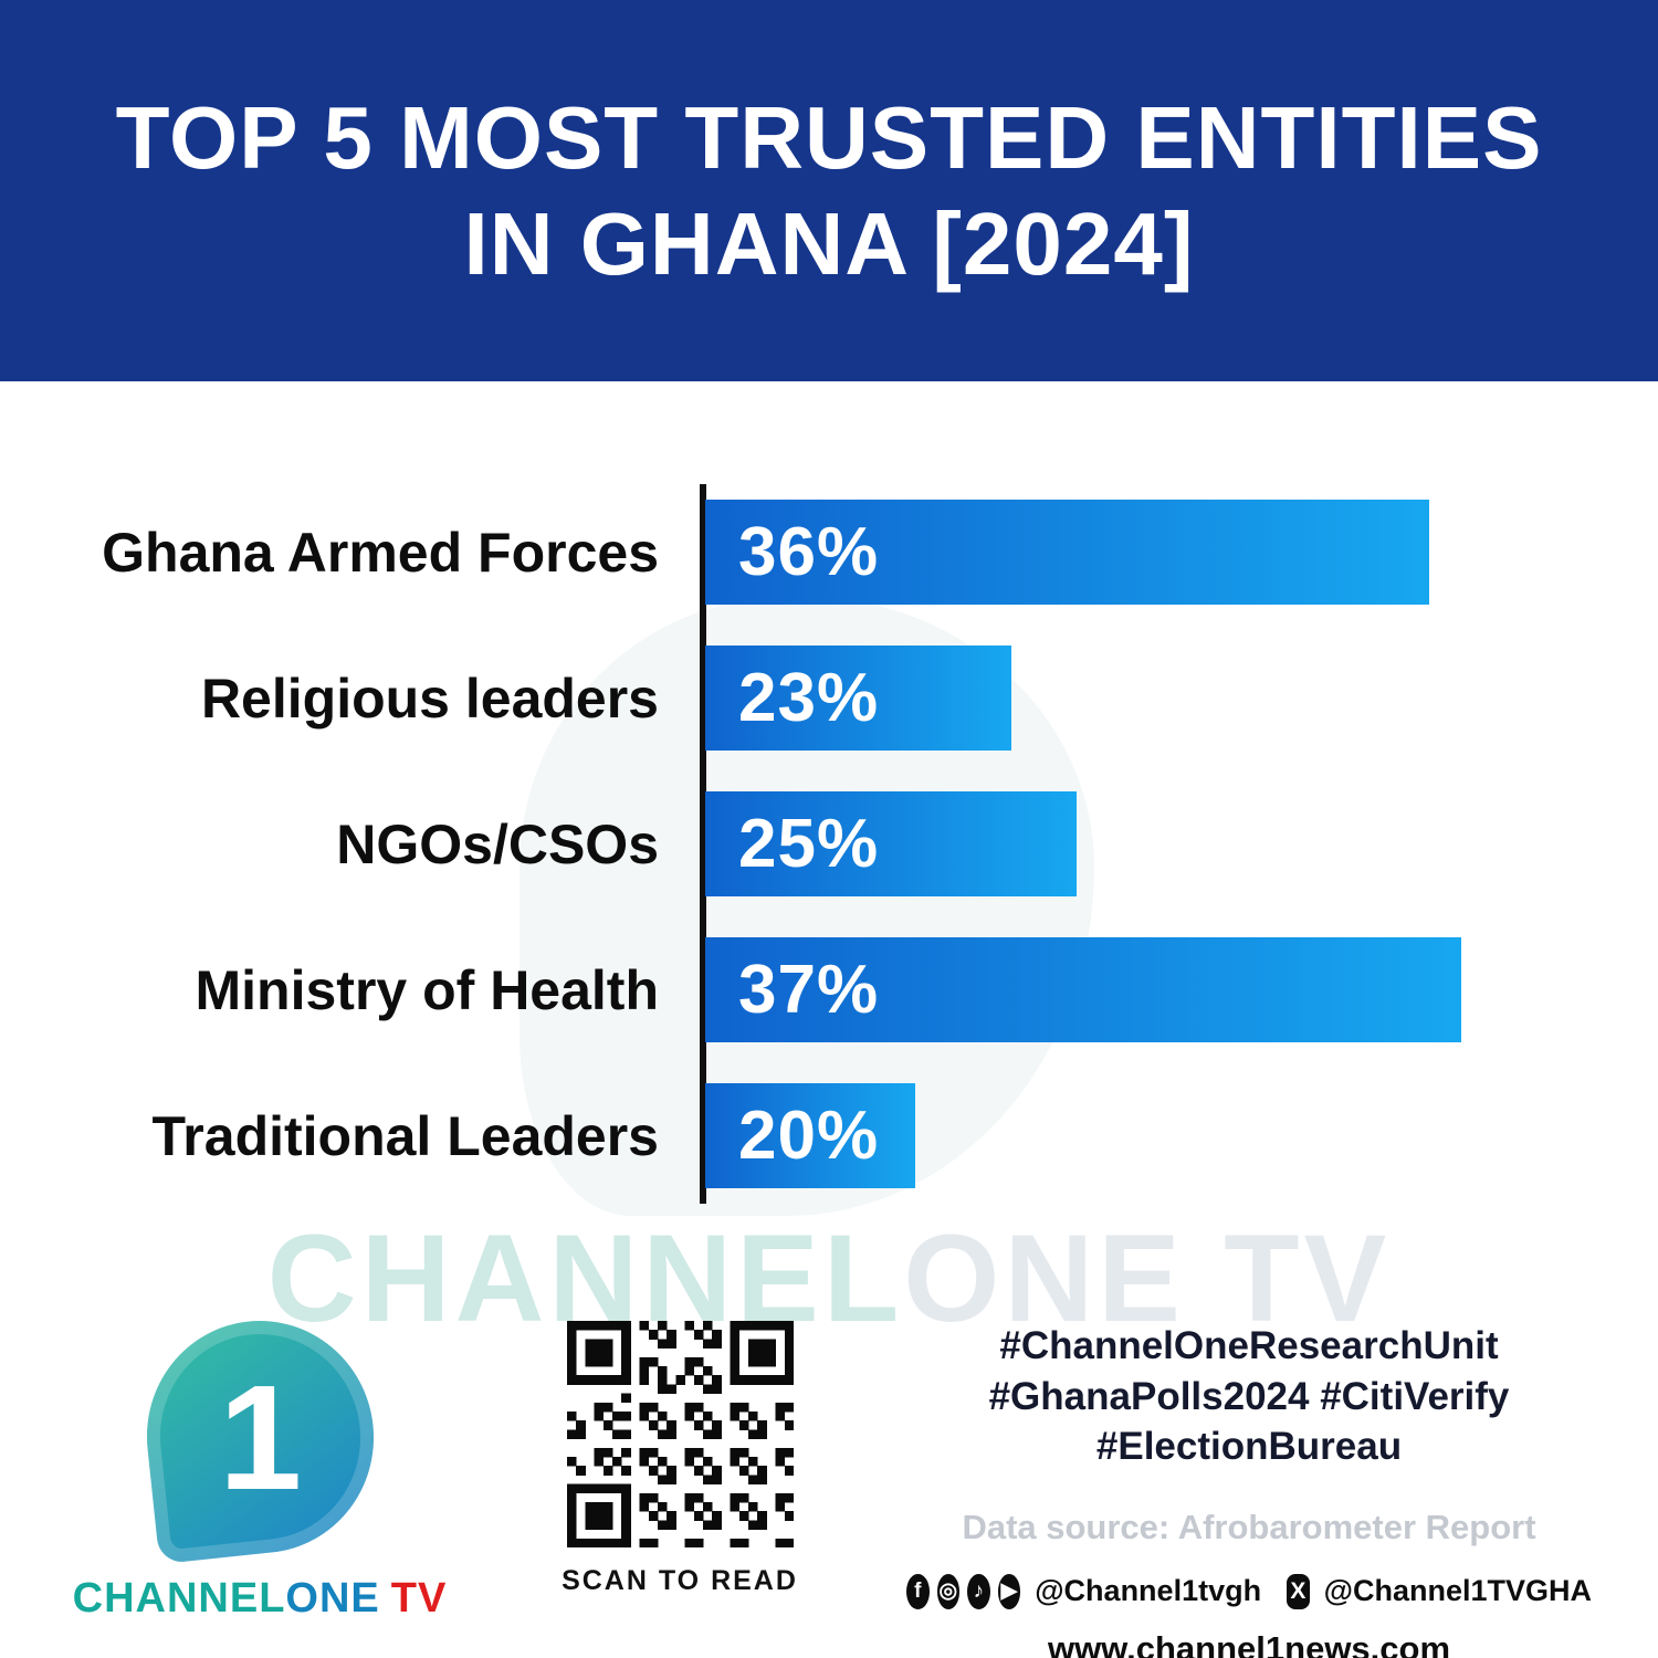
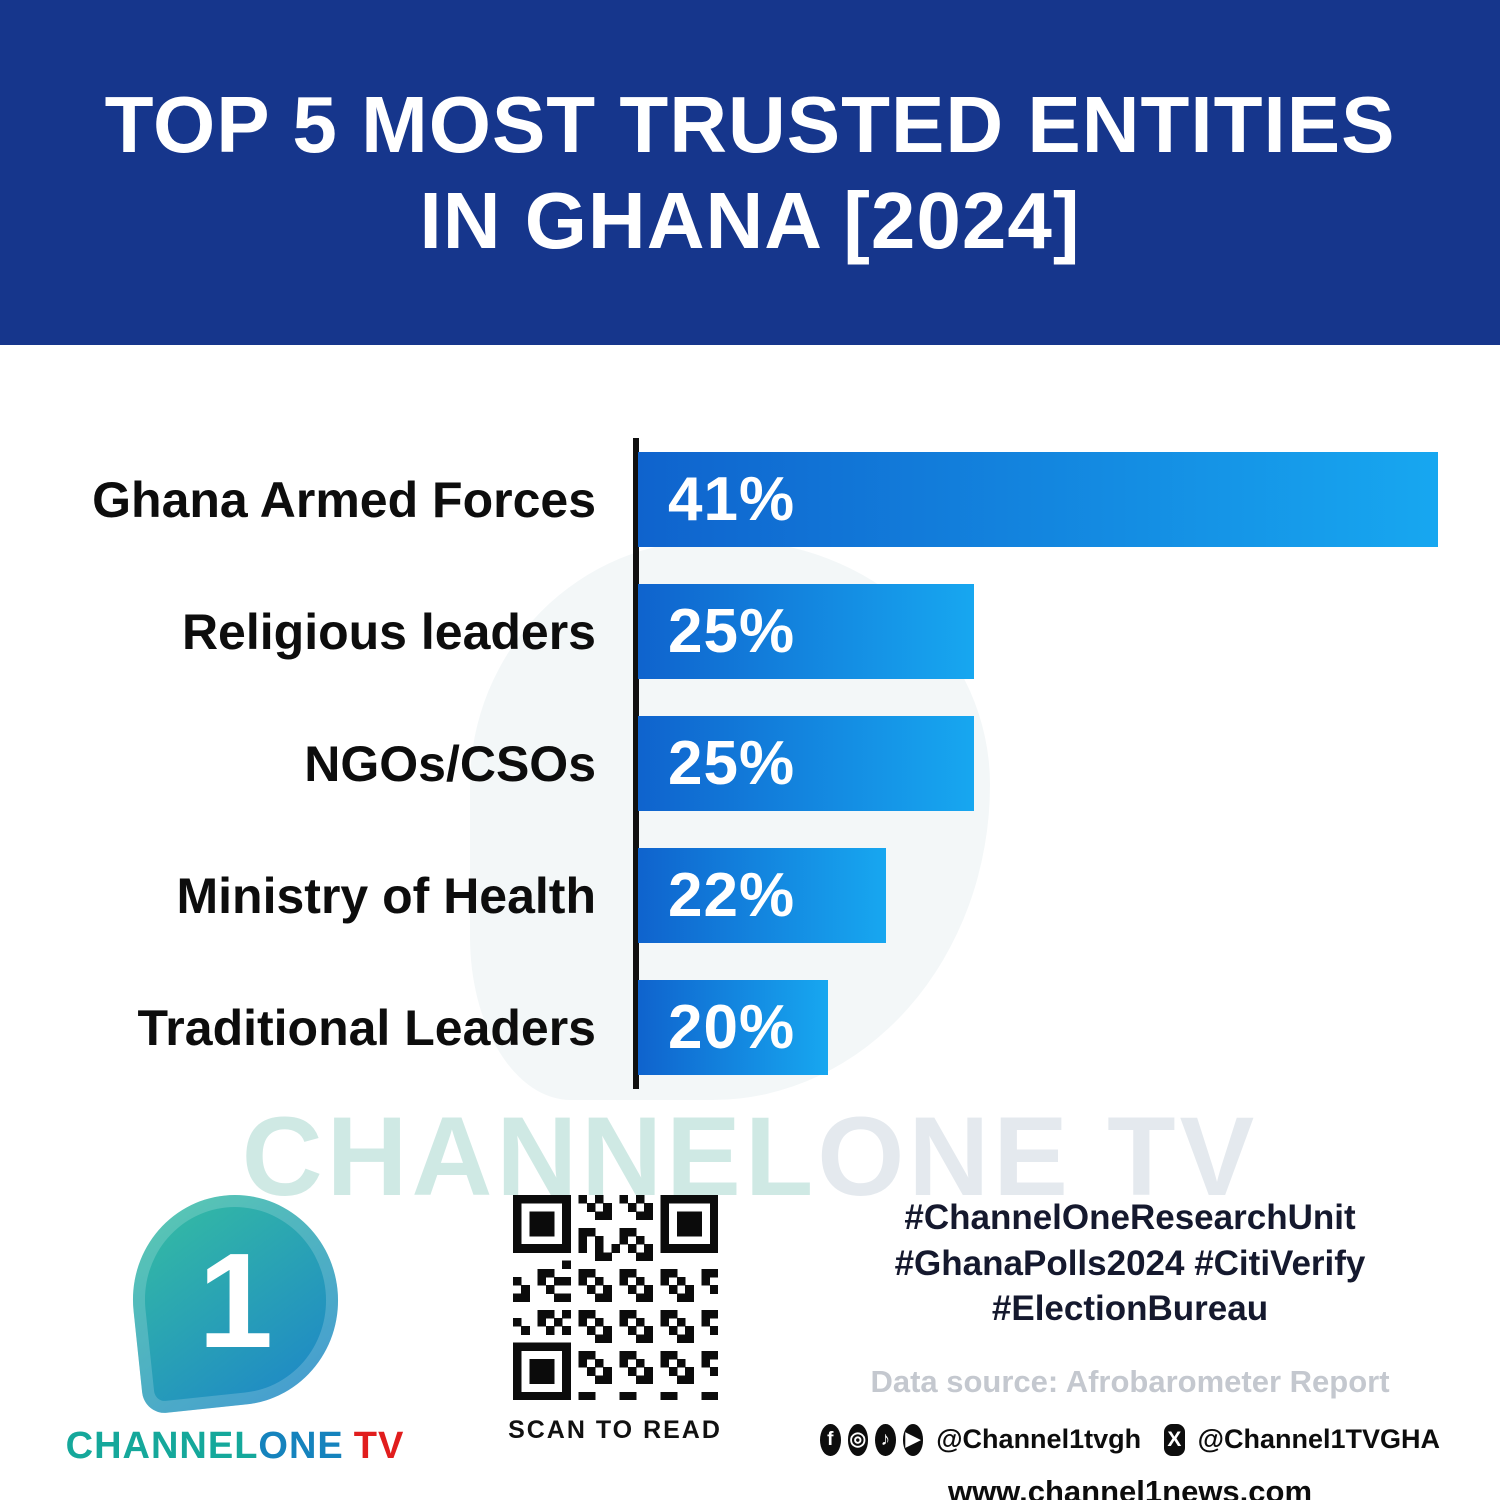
Ghana Armed Forces: 36% -> 41%
Religious leaders: 23% -> 25%
Ministry of Health: 37% -> 22%
